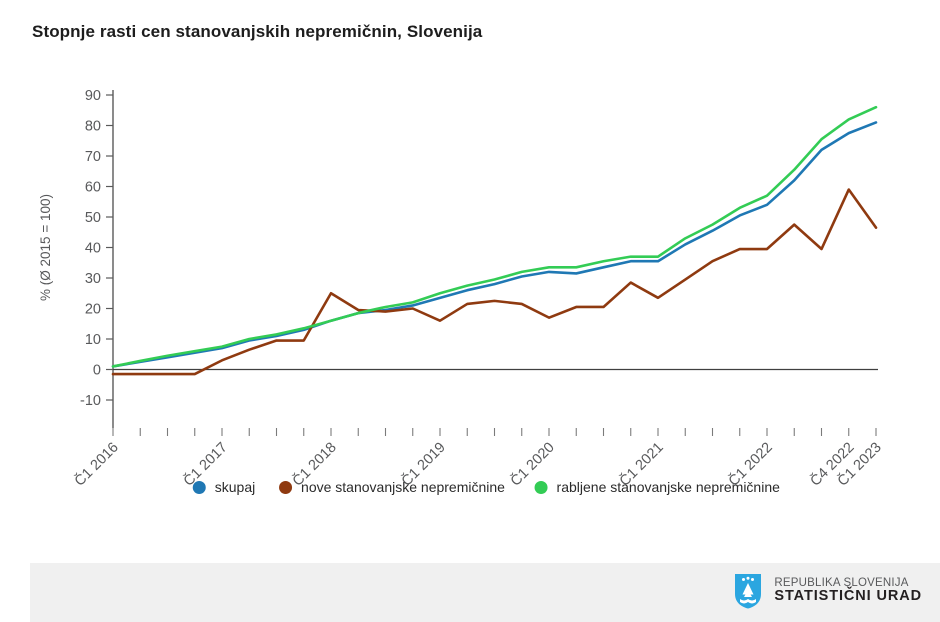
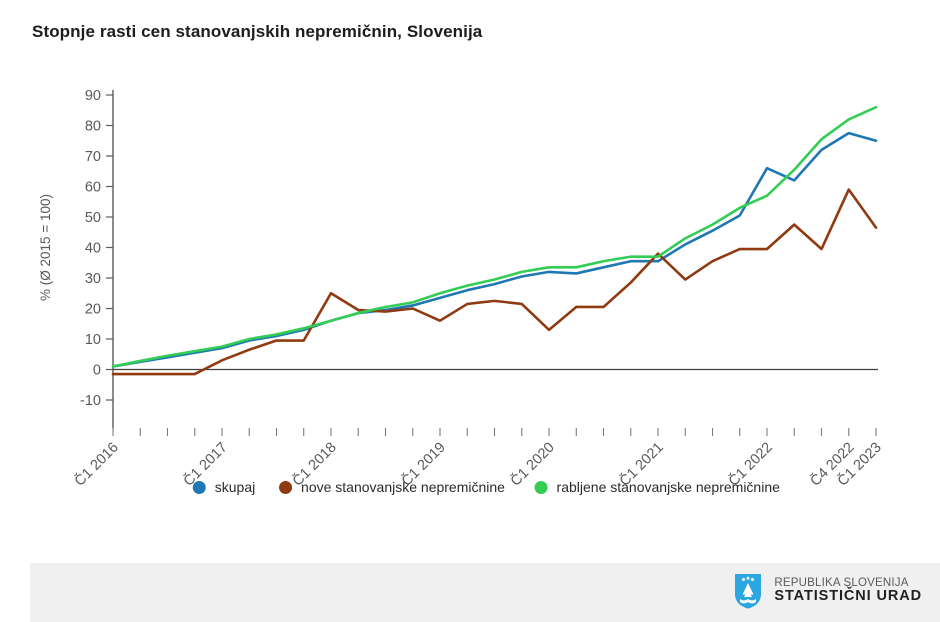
nove stanovanjske nepremičnine/Č1 2020: 17 -> 13
nove stanovanjske nepremičnine/Č1 2021: 24 -> 38
skupaj/Č1 2022: 54 -> 66
skupaj/Č1 2023: 81 -> 75
